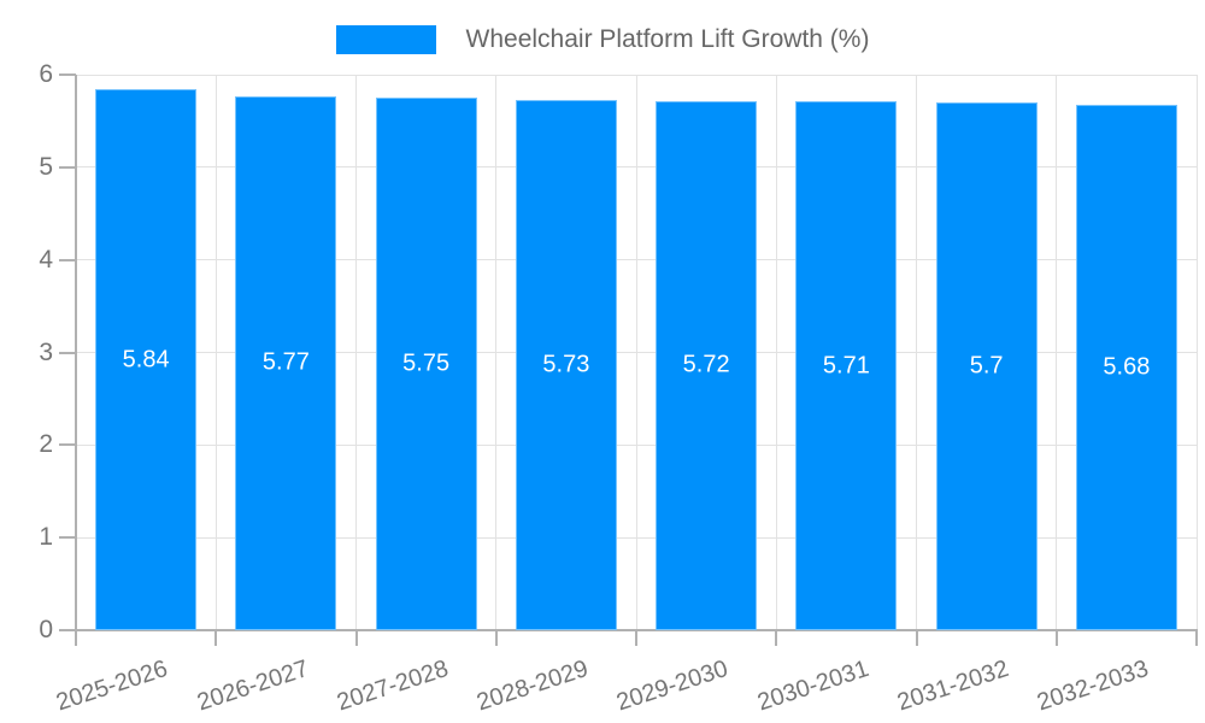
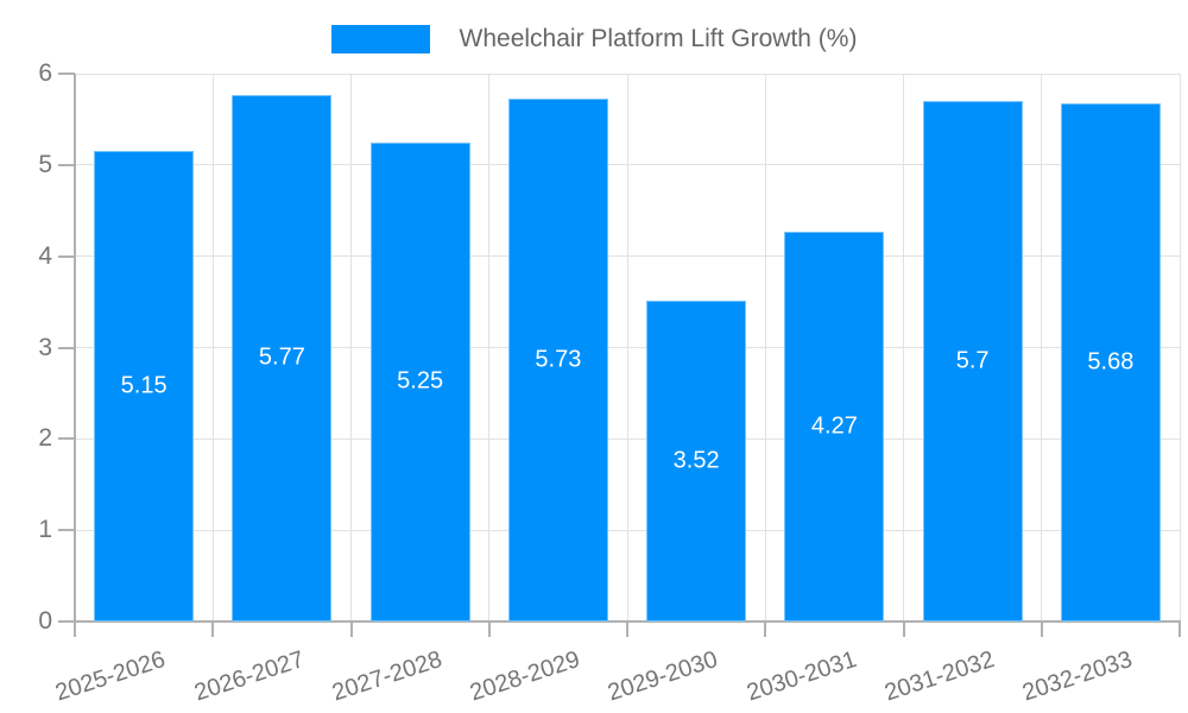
2025-2026: 5.84 -> 5.15
2027-2028: 5.75 -> 5.25
2029-2030: 5.72 -> 3.52
2030-2031: 5.71 -> 4.27
